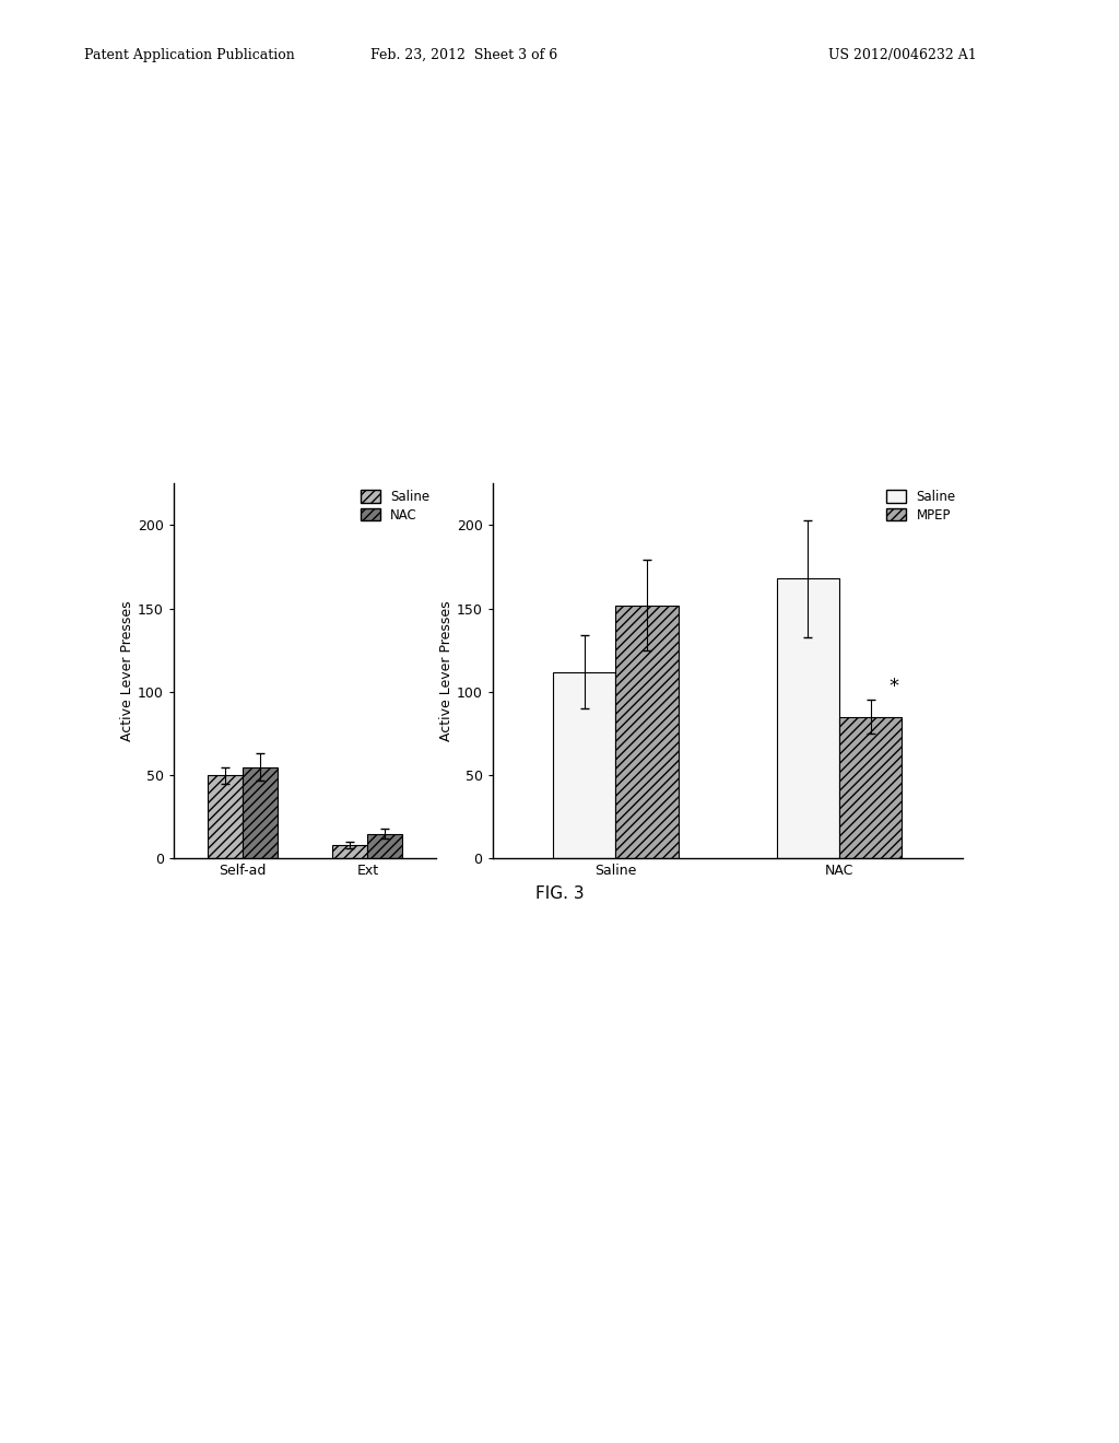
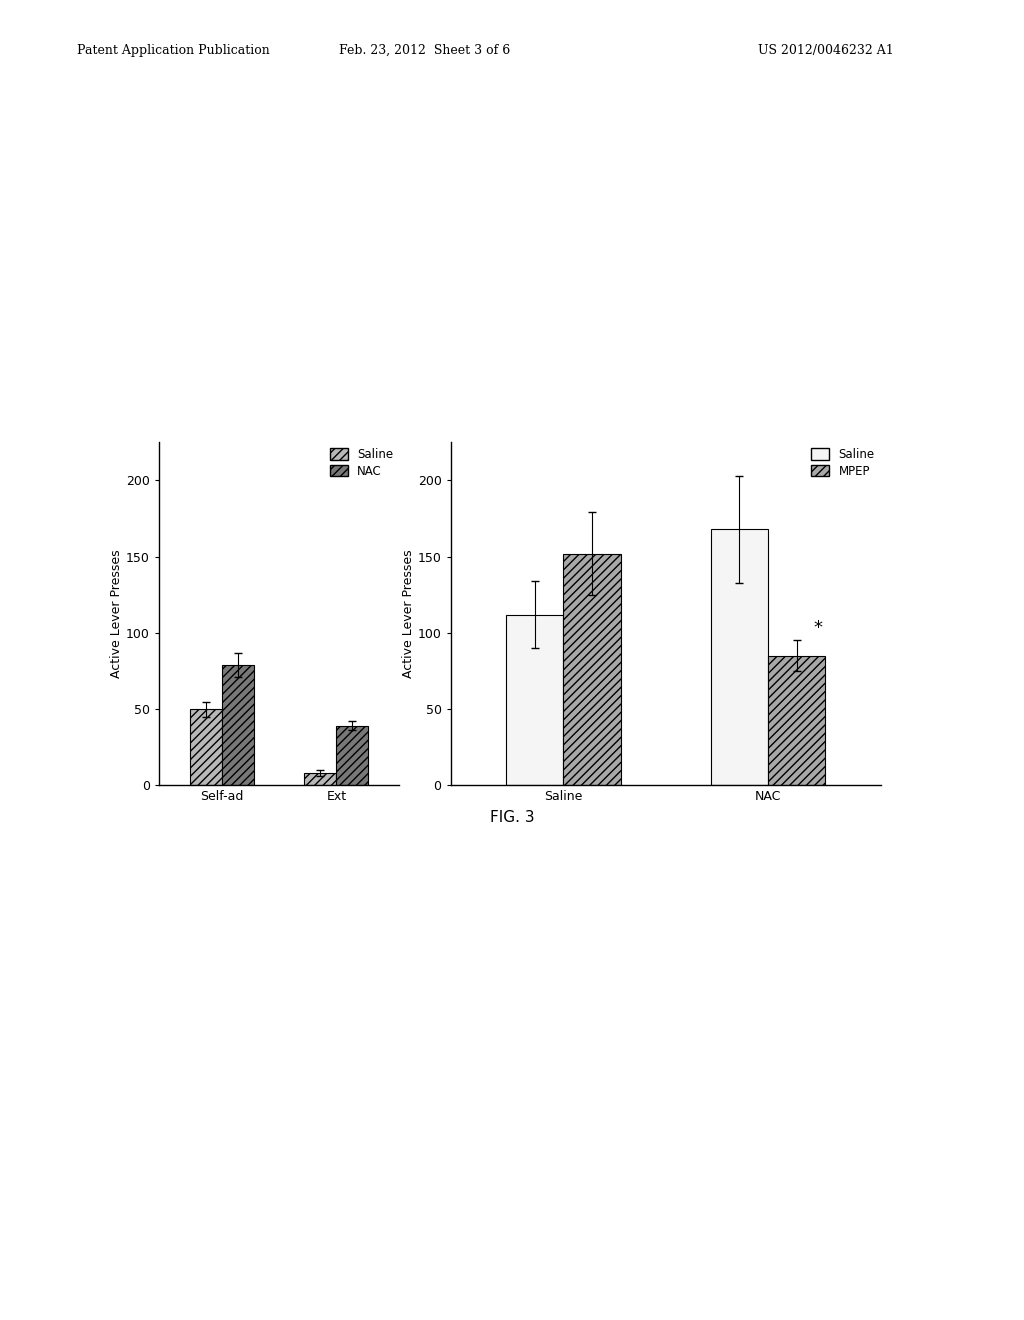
NAC/Self-ad: 55 -> 79
NAC/Ext: 15 -> 39
